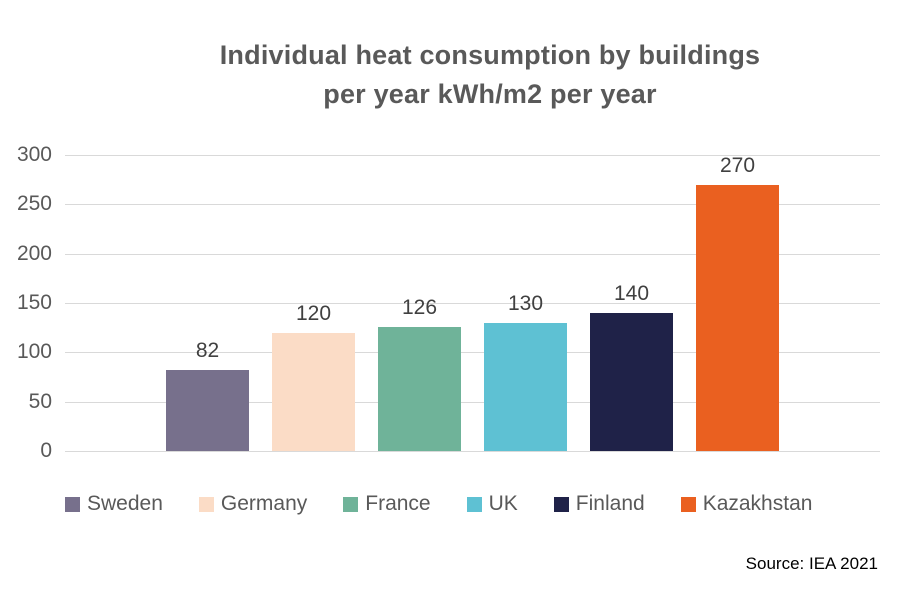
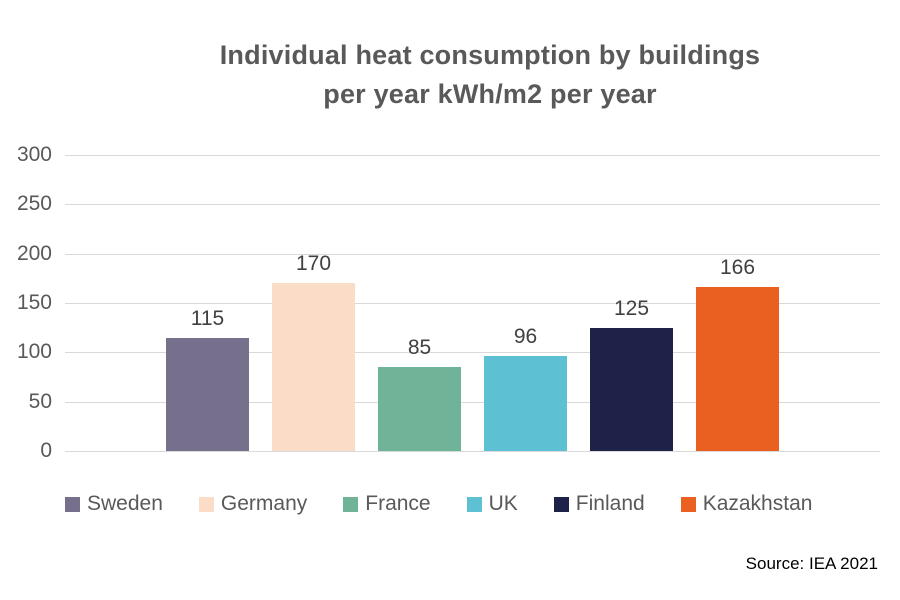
Sweden: 82 -> 115
Germany: 120 -> 170
France: 126 -> 85
UK: 130 -> 96
Finland: 140 -> 125
Kazakhstan: 270 -> 166
